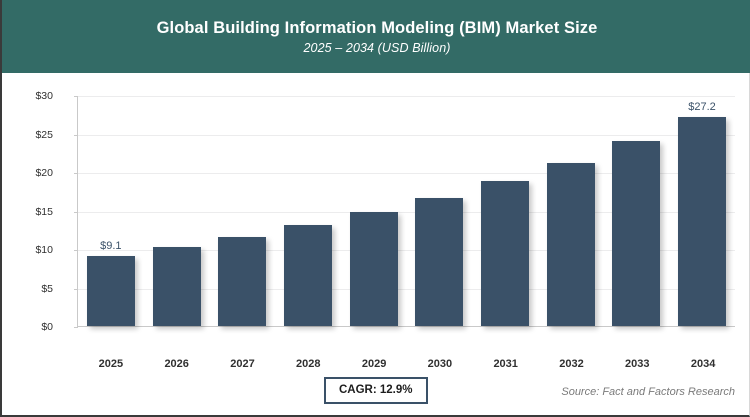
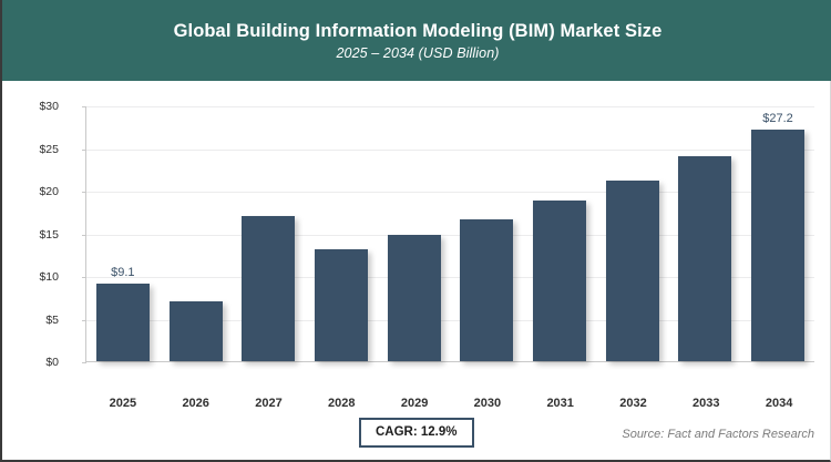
2026: $10 -> $7
2027: $12 -> $17
